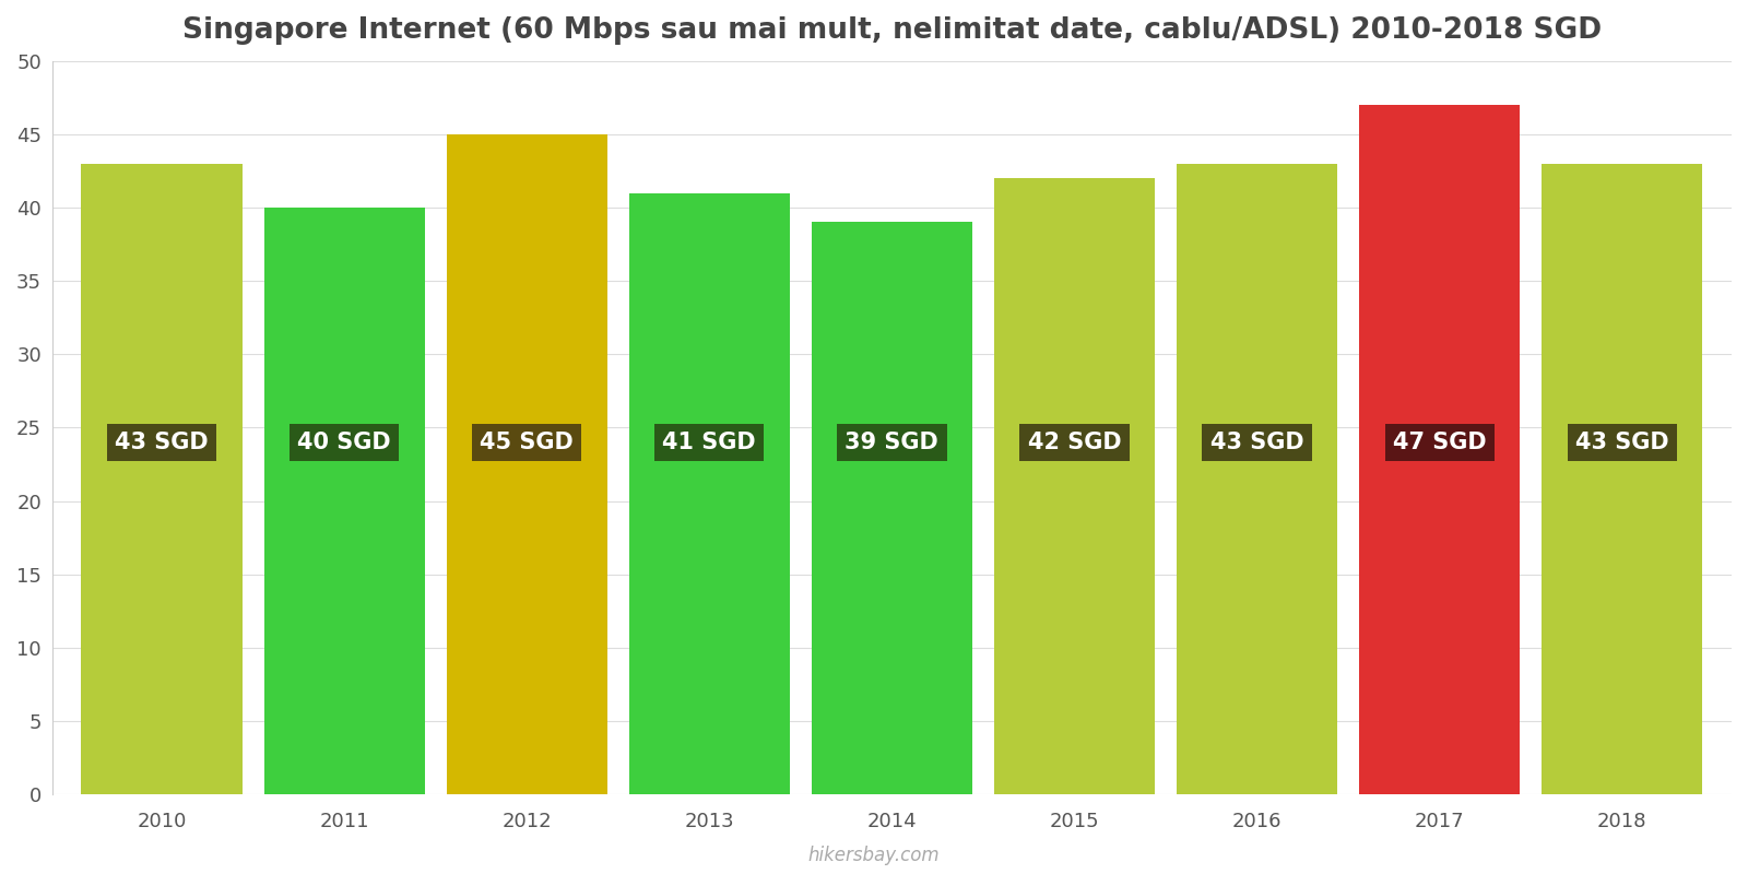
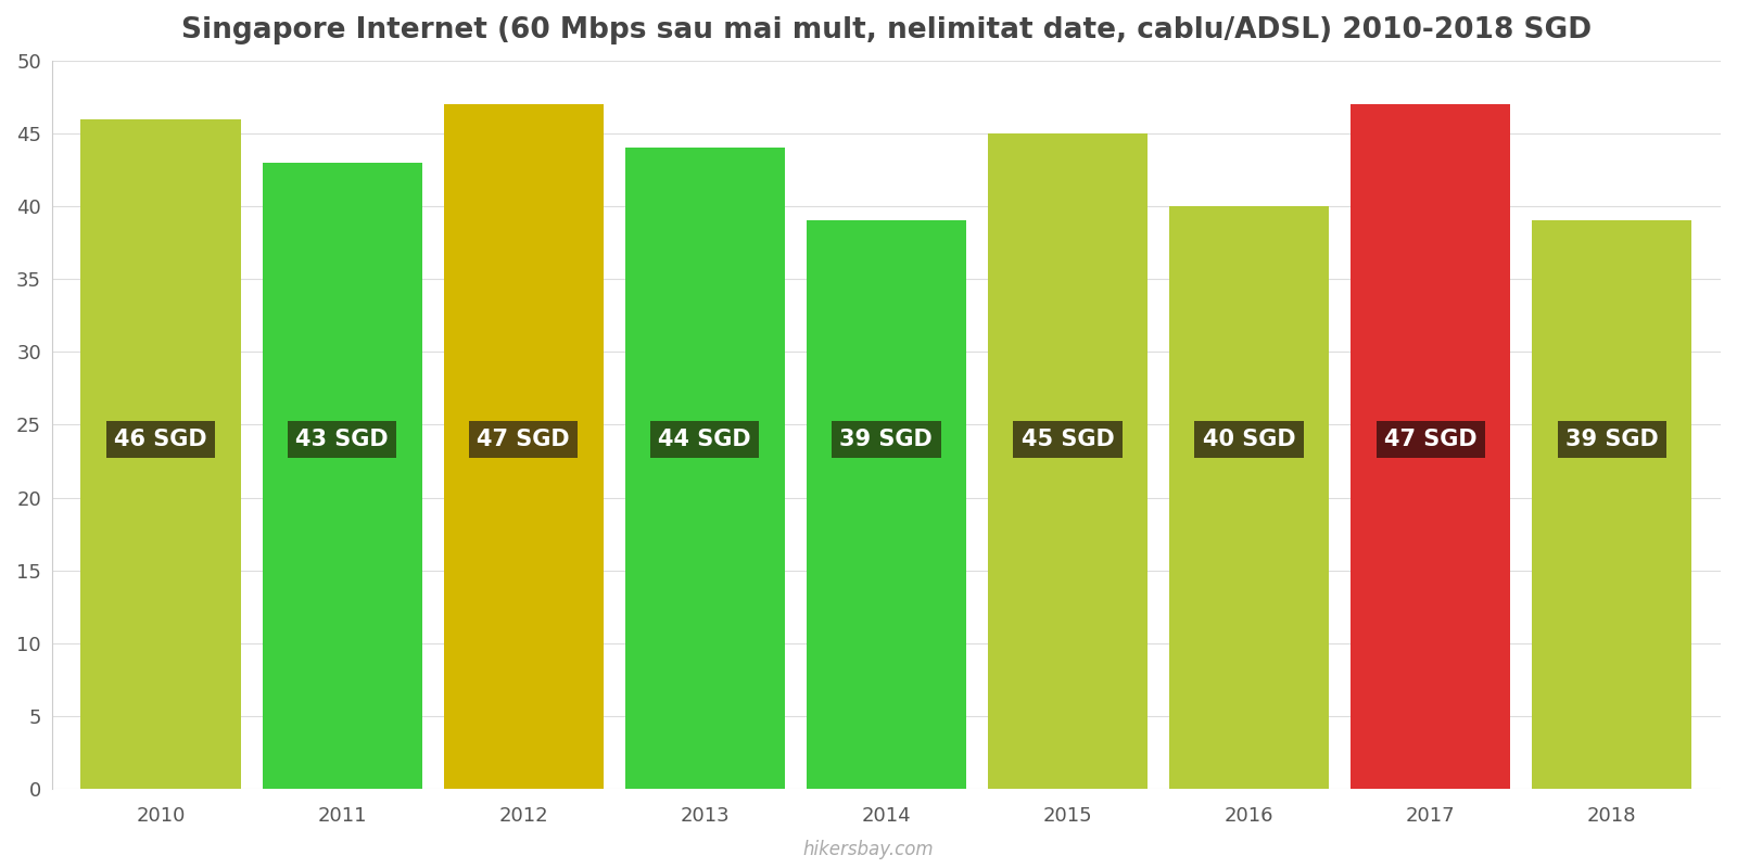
2010: 43 -> 46
2011: 40 -> 43
2012: 45 -> 47
2013: 41 -> 44
2015: 42 -> 45
2016: 43 -> 40
2018: 43 -> 39
